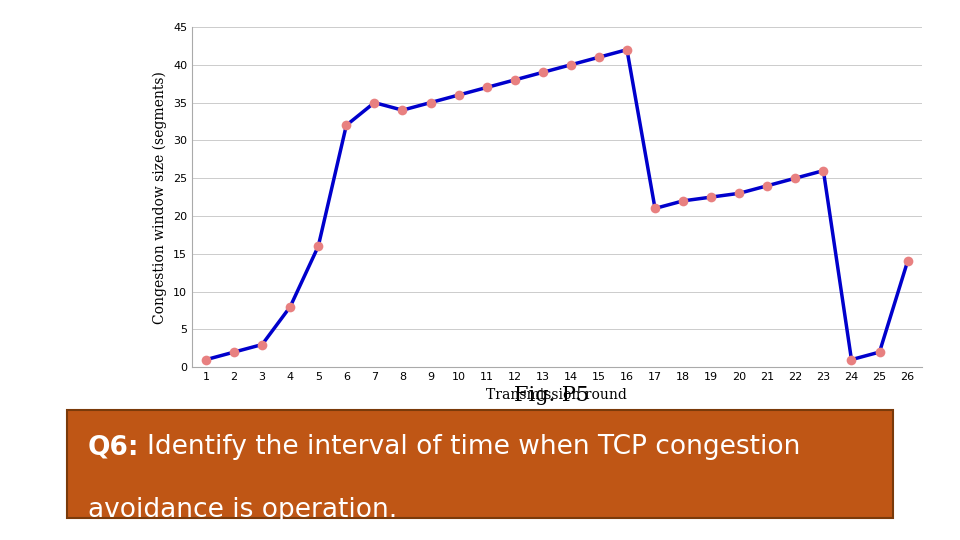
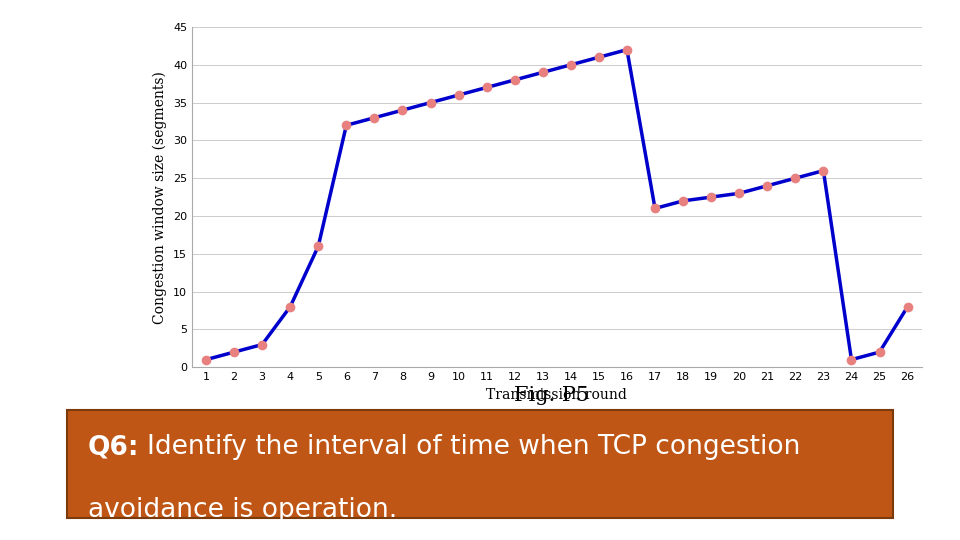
7: 35.0 -> 33.0
26: 14.0 -> 8.0
